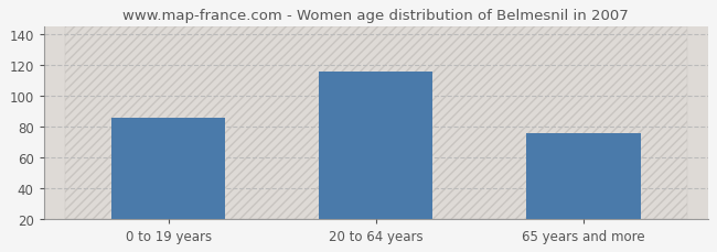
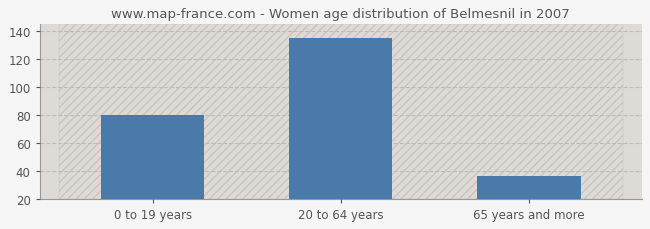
0 to 19 years: 86 -> 80
20 to 64 years: 116 -> 135
65 years and more: 76 -> 36
